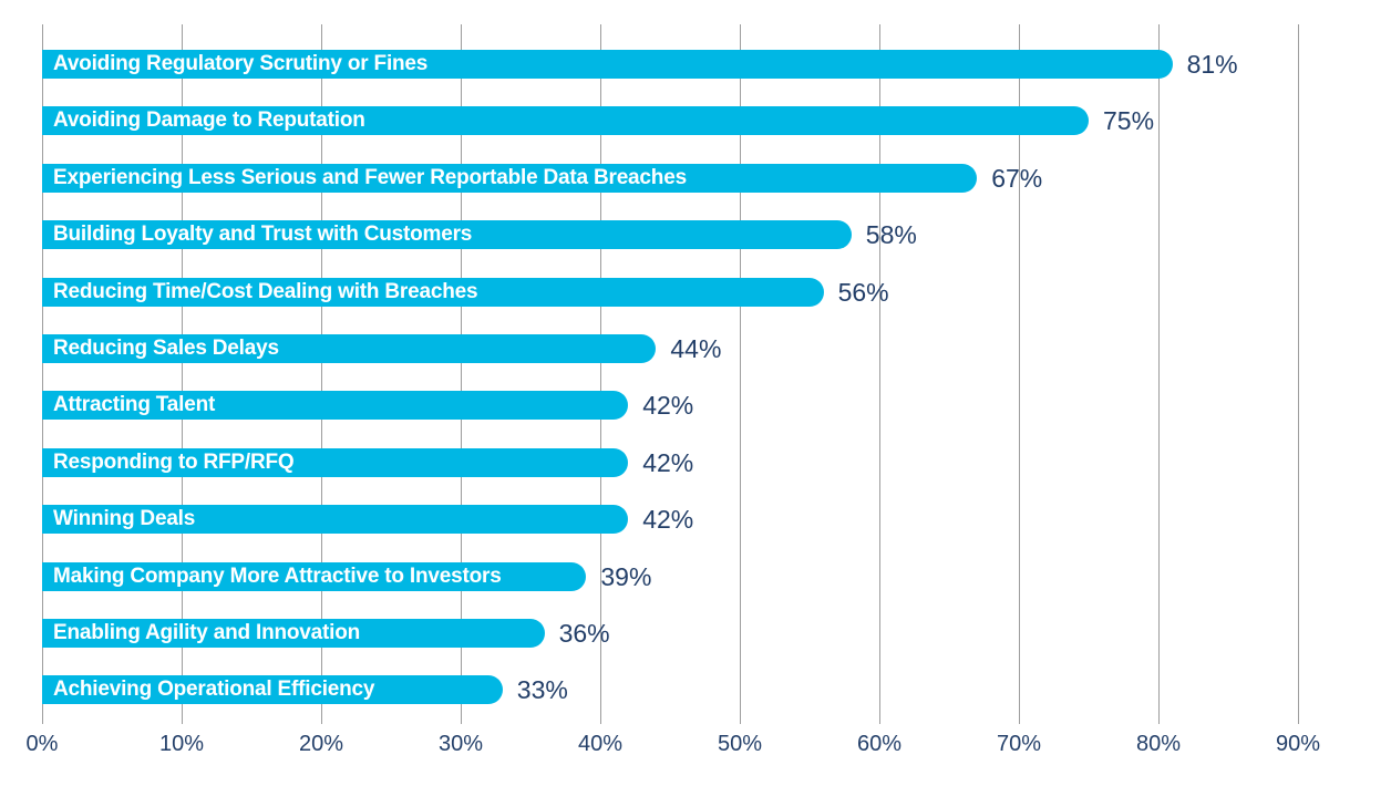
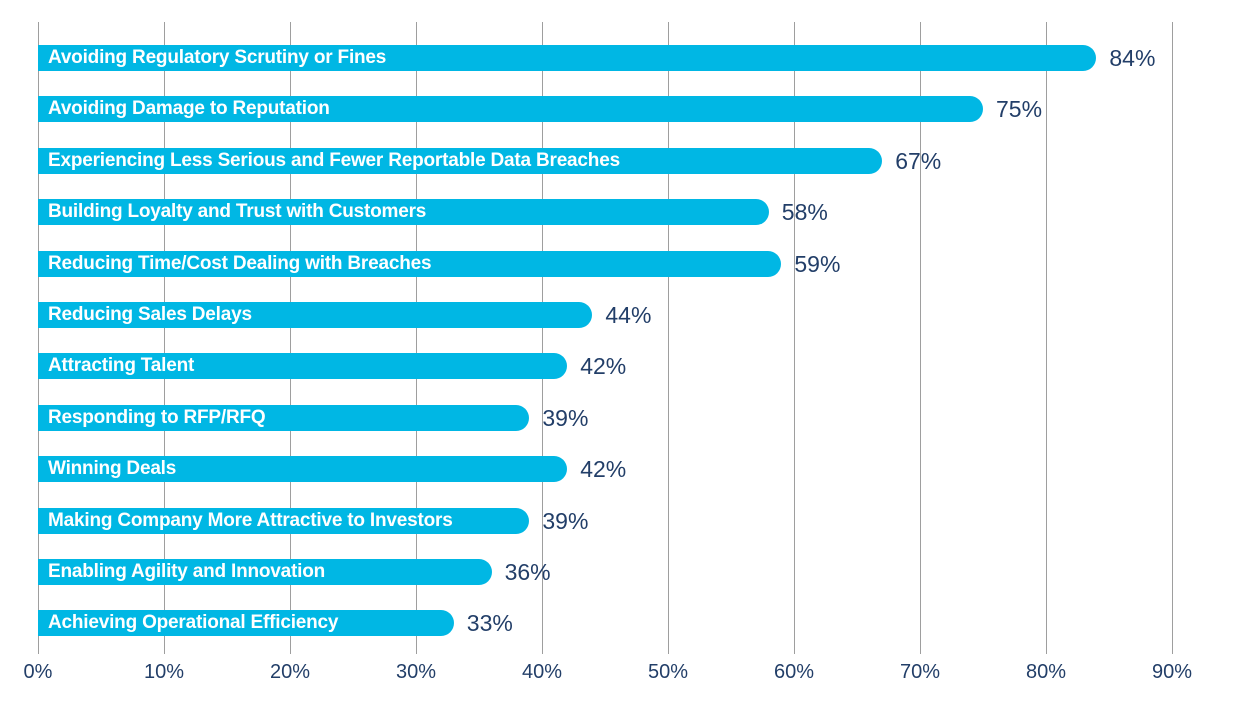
Avoiding Regulatory Scrutiny or Fines: 81% -> 84%
Reducing Time/Cost Dealing with Breaches: 56% -> 59%
Responding to RFP/RFQ: 42% -> 39%
